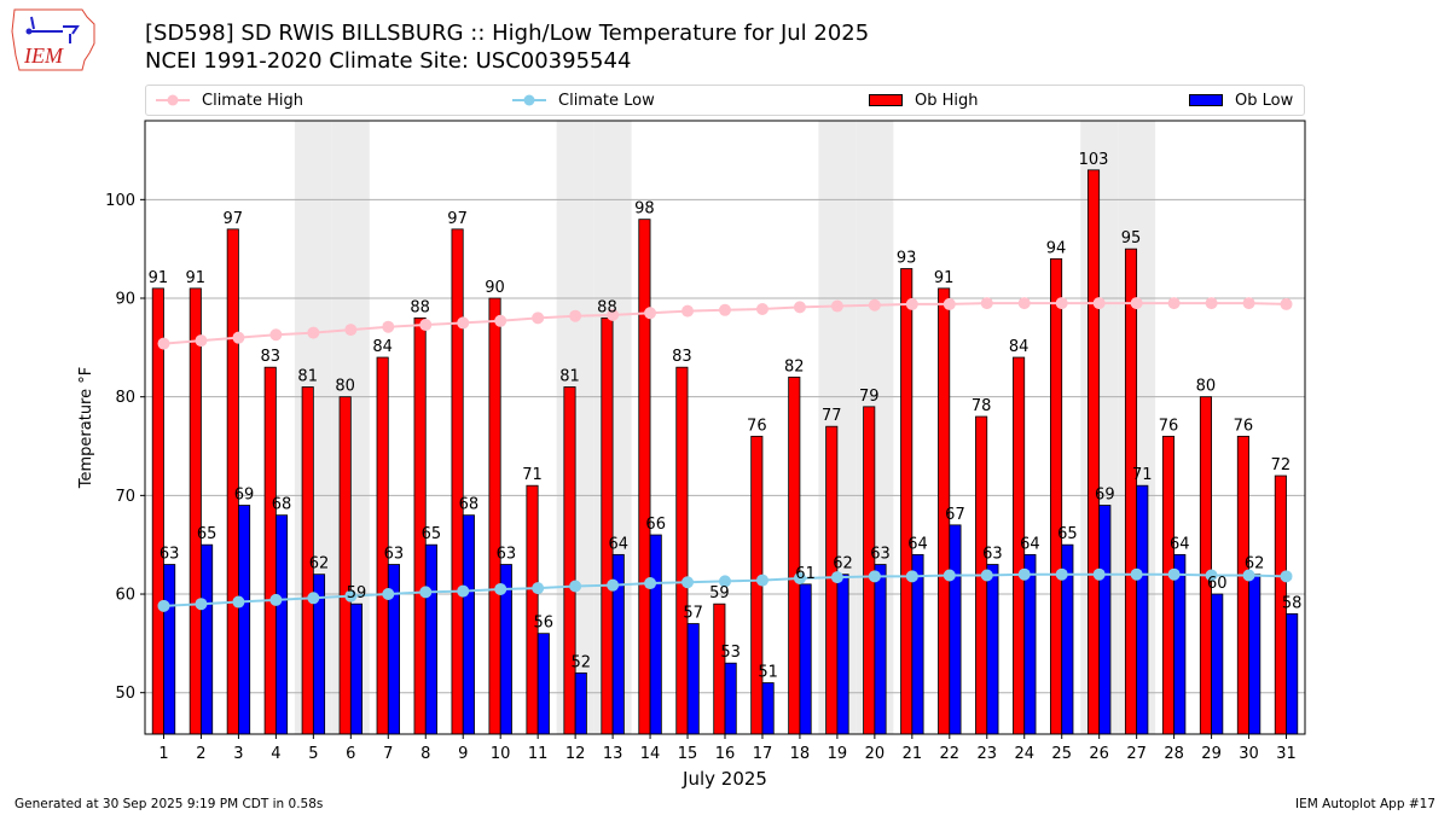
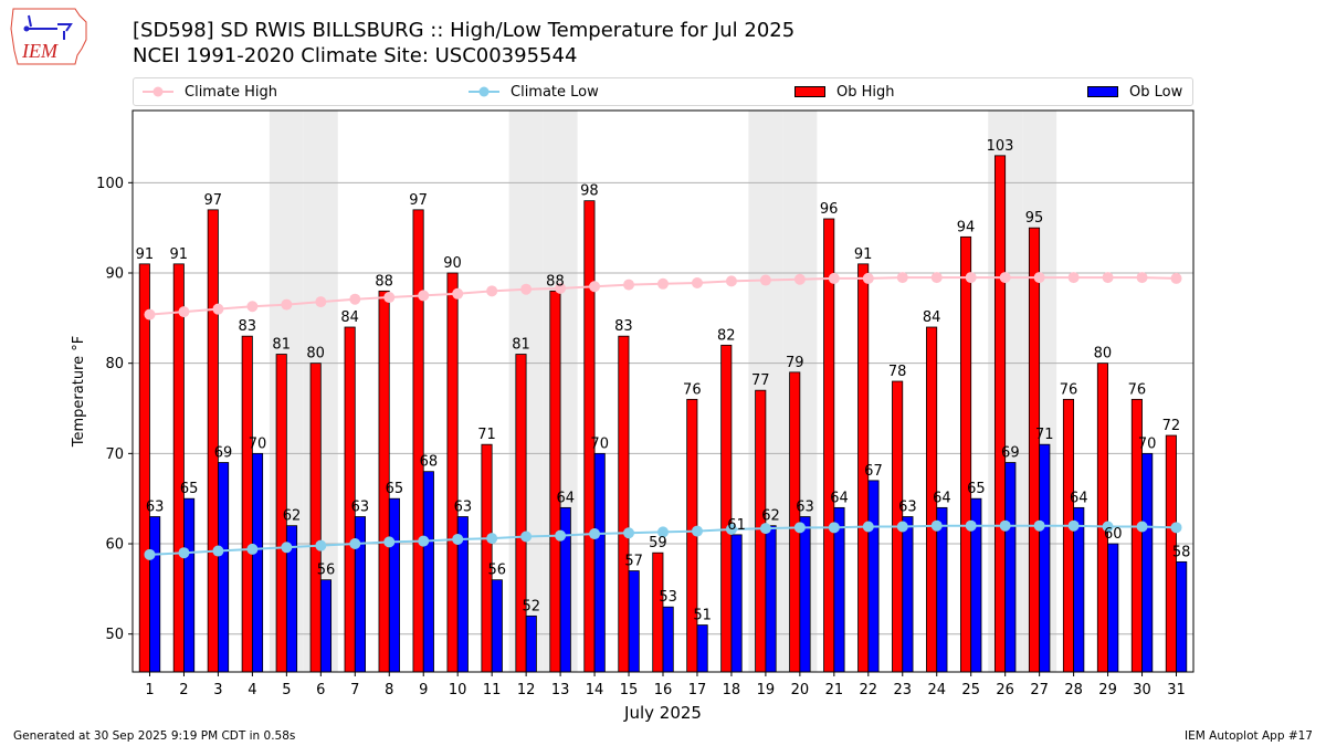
Ob Low/4: 68 -> 70
Ob Low/6: 59 -> 56
Ob Low/14: 66 -> 70
Ob High/21: 93 -> 96
Ob Low/30: 62 -> 70
